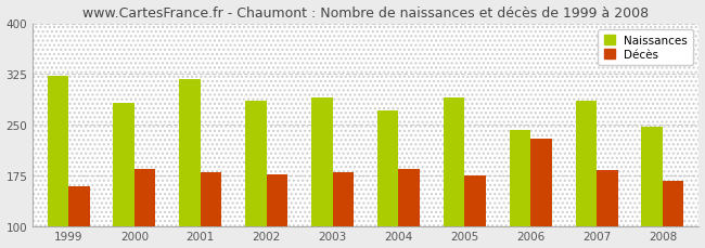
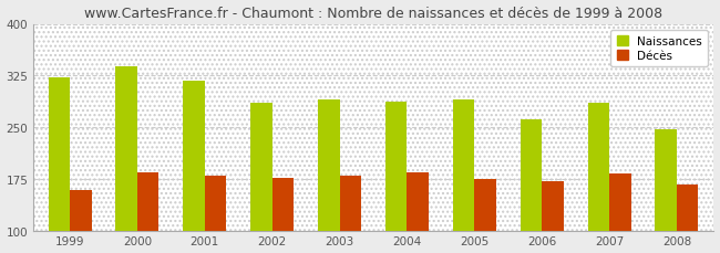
Naissances/2000: 282 -> 338
Naissances/2004: 272 -> 288
Naissances/2006: 242 -> 262
Décès/2006: 230 -> 172
